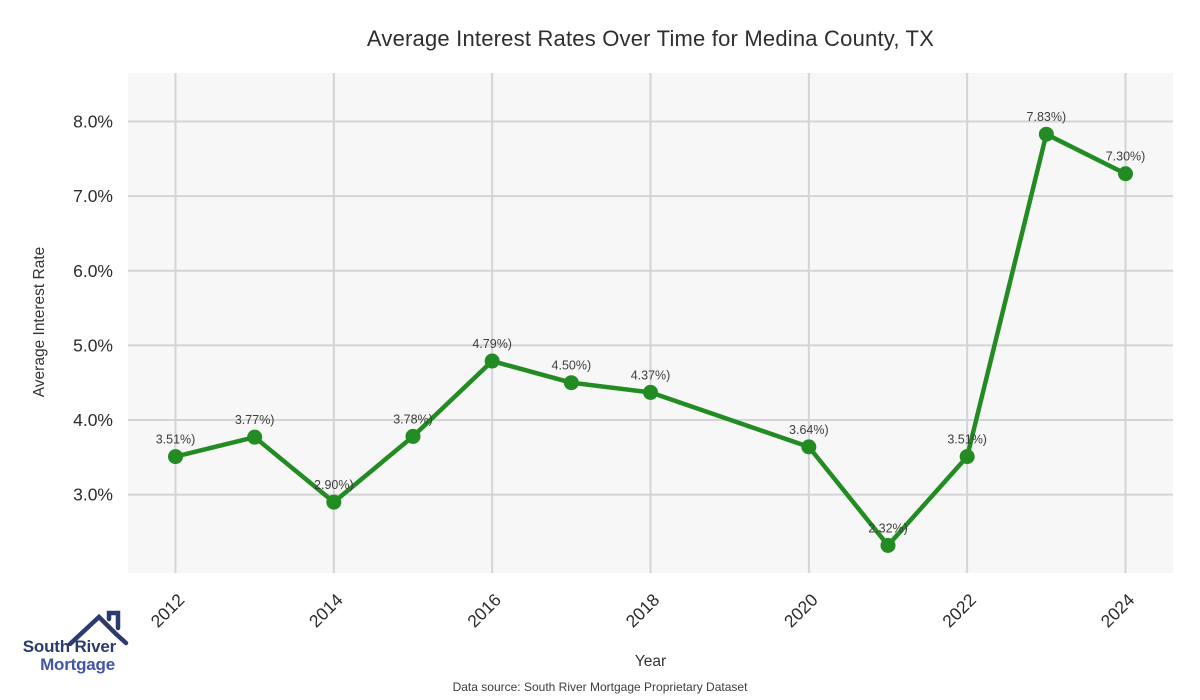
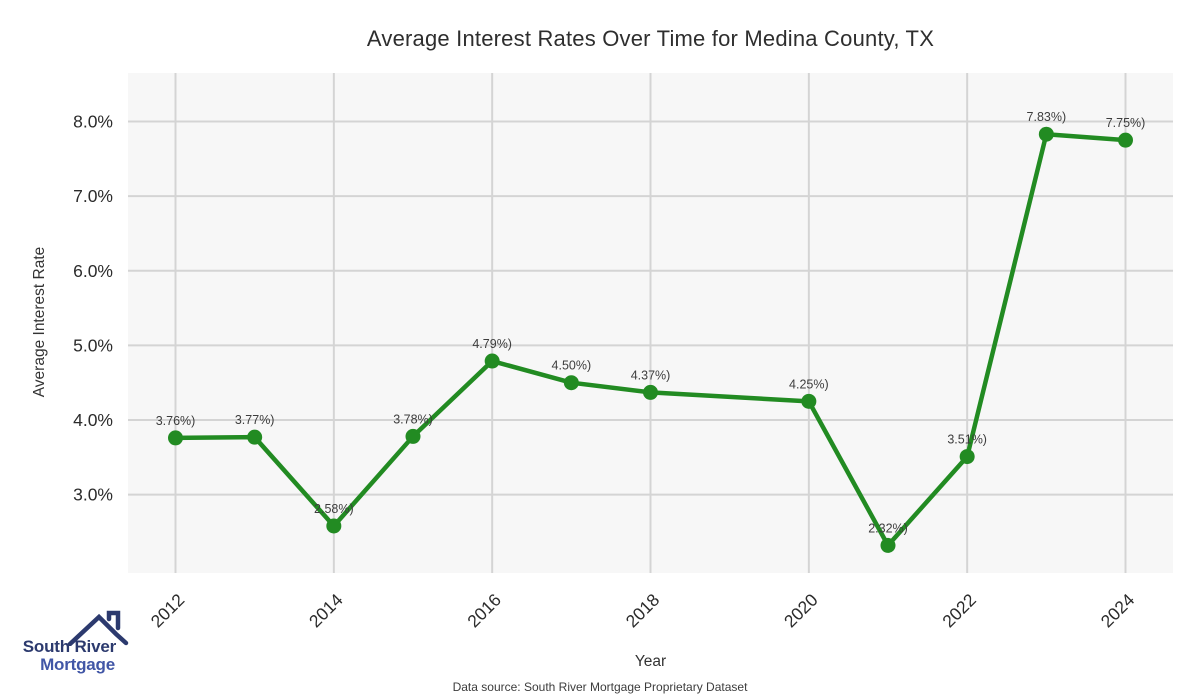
2012: 3.51% -> 3.76%
2014: 2.90% -> 2.58%
2020: 3.64% -> 4.25%
2024: 7.30% -> 7.75%
